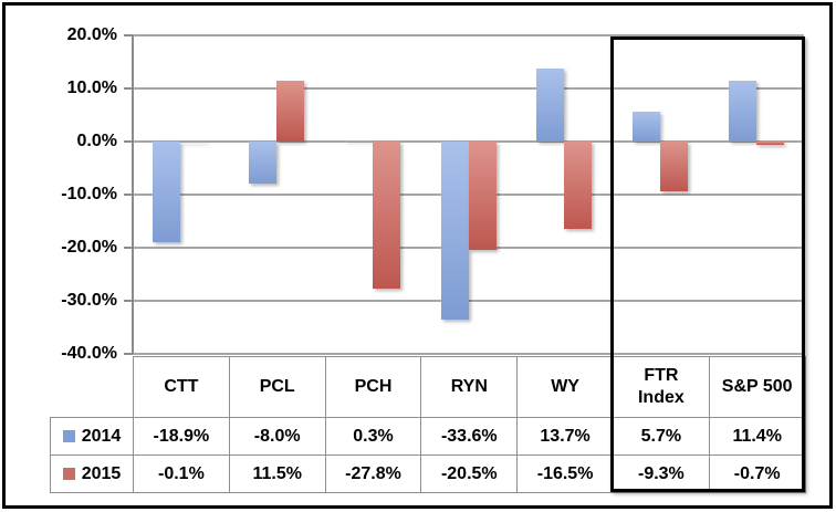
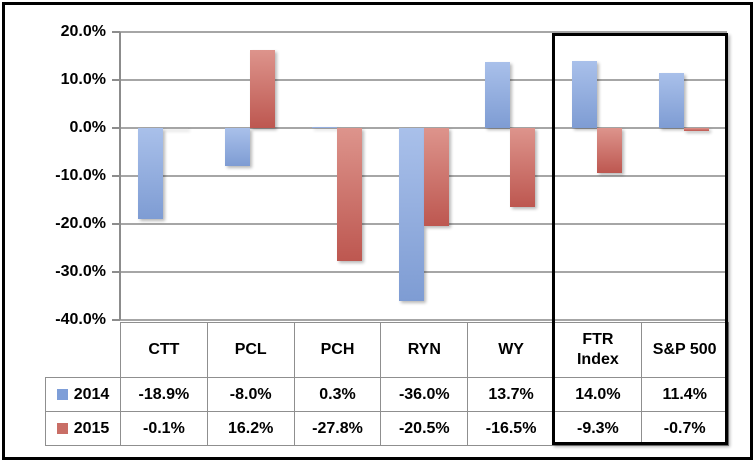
2015/PCL: 11.5% -> 16.2%
2014/RYN: -33.6% -> -36.0%
2014/FTR Index: 5.7% -> 14.0%
